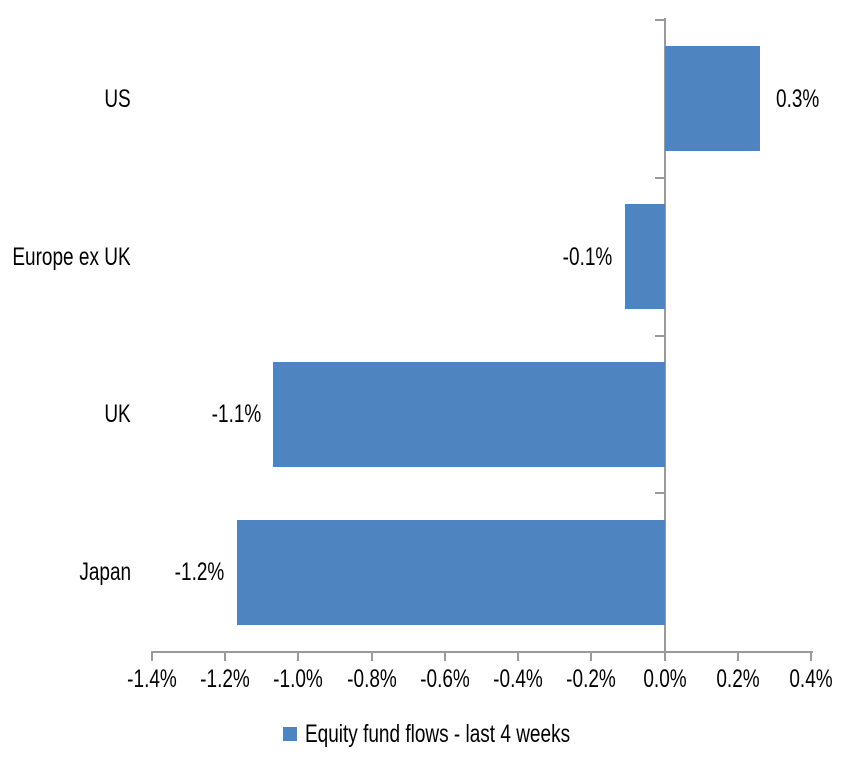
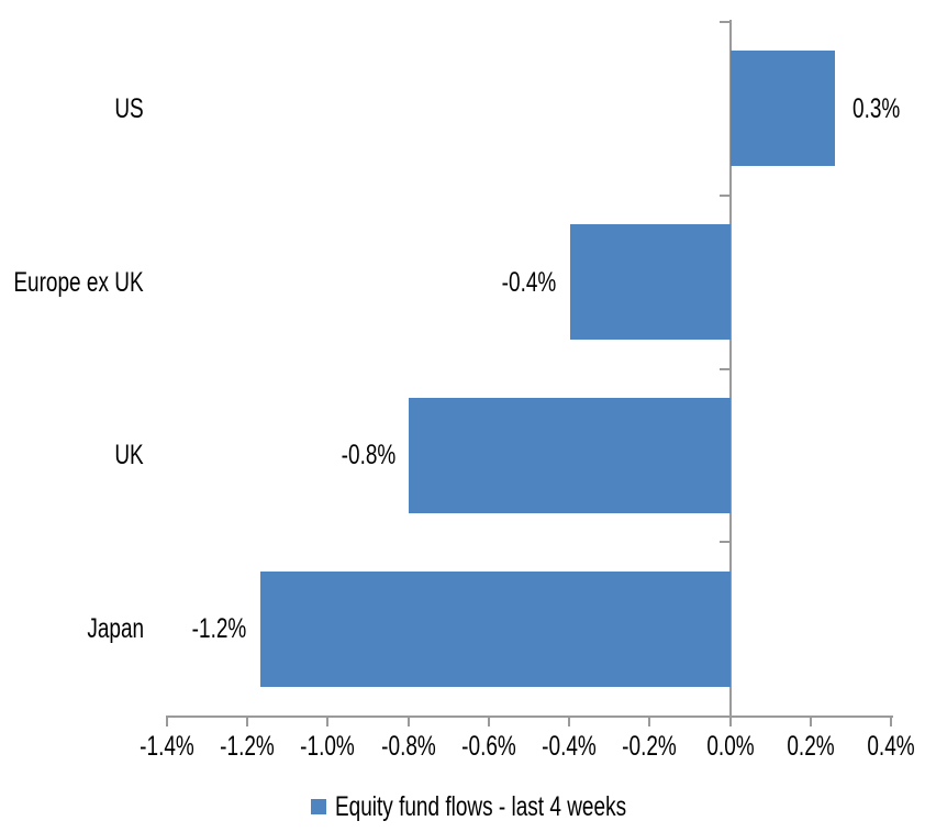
Europe ex UK: -0.1% -> -0.4%
UK: -1.1% -> -0.8%
